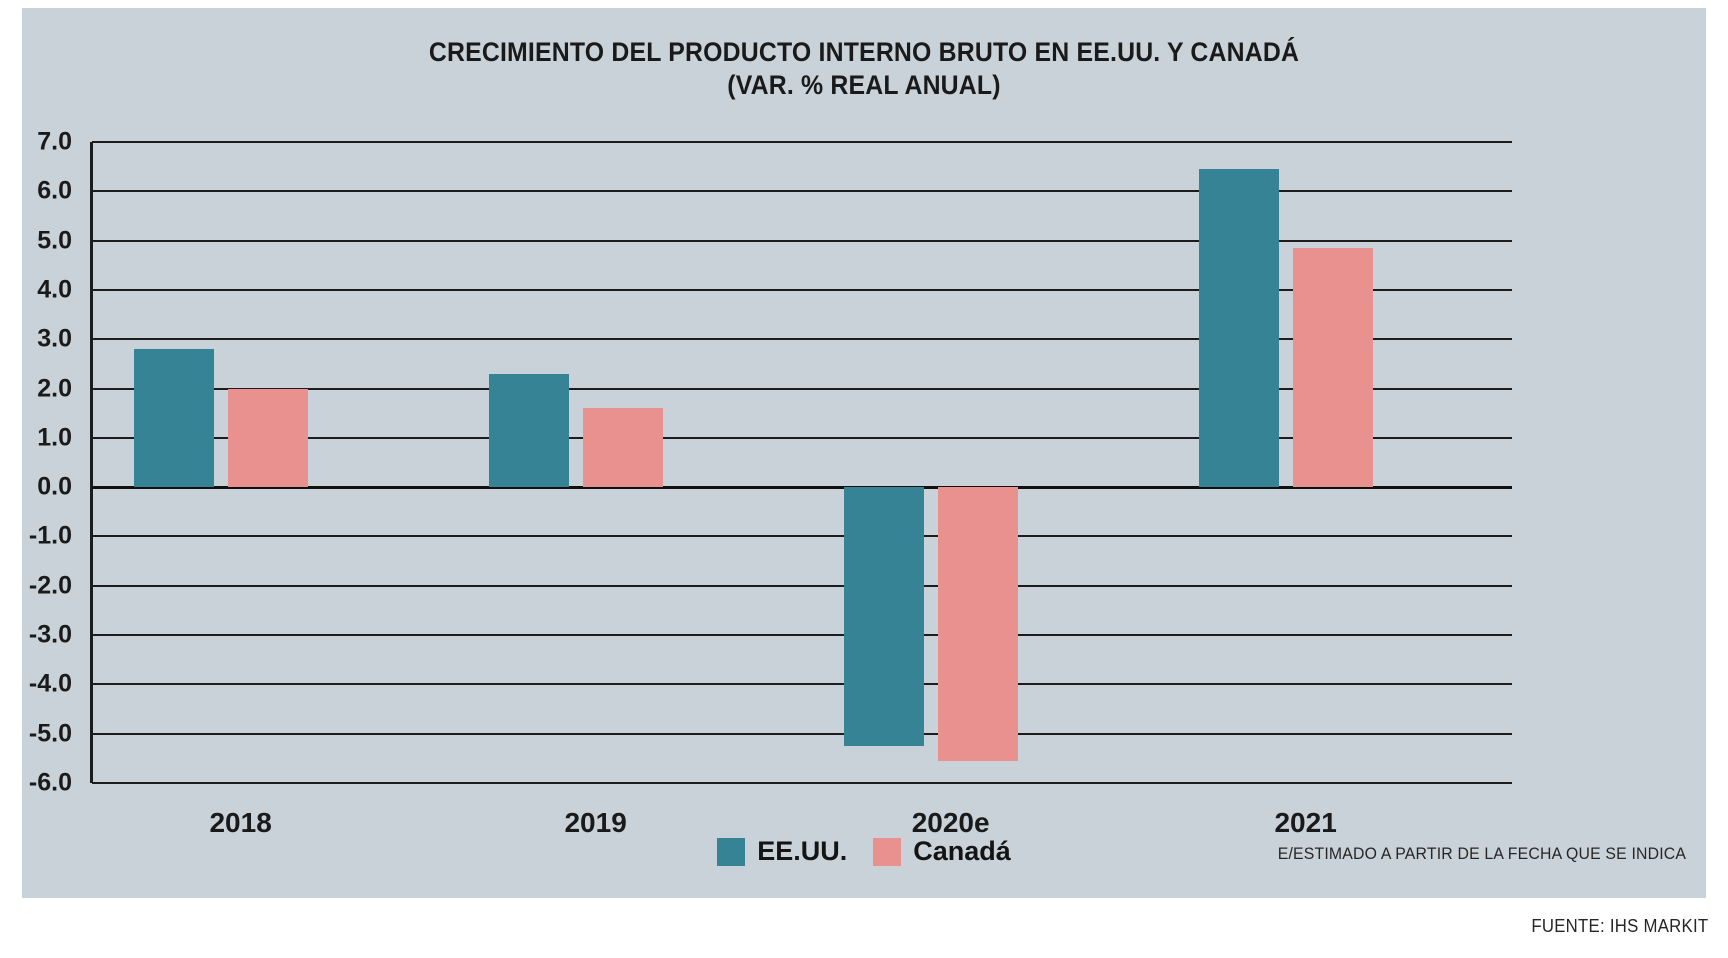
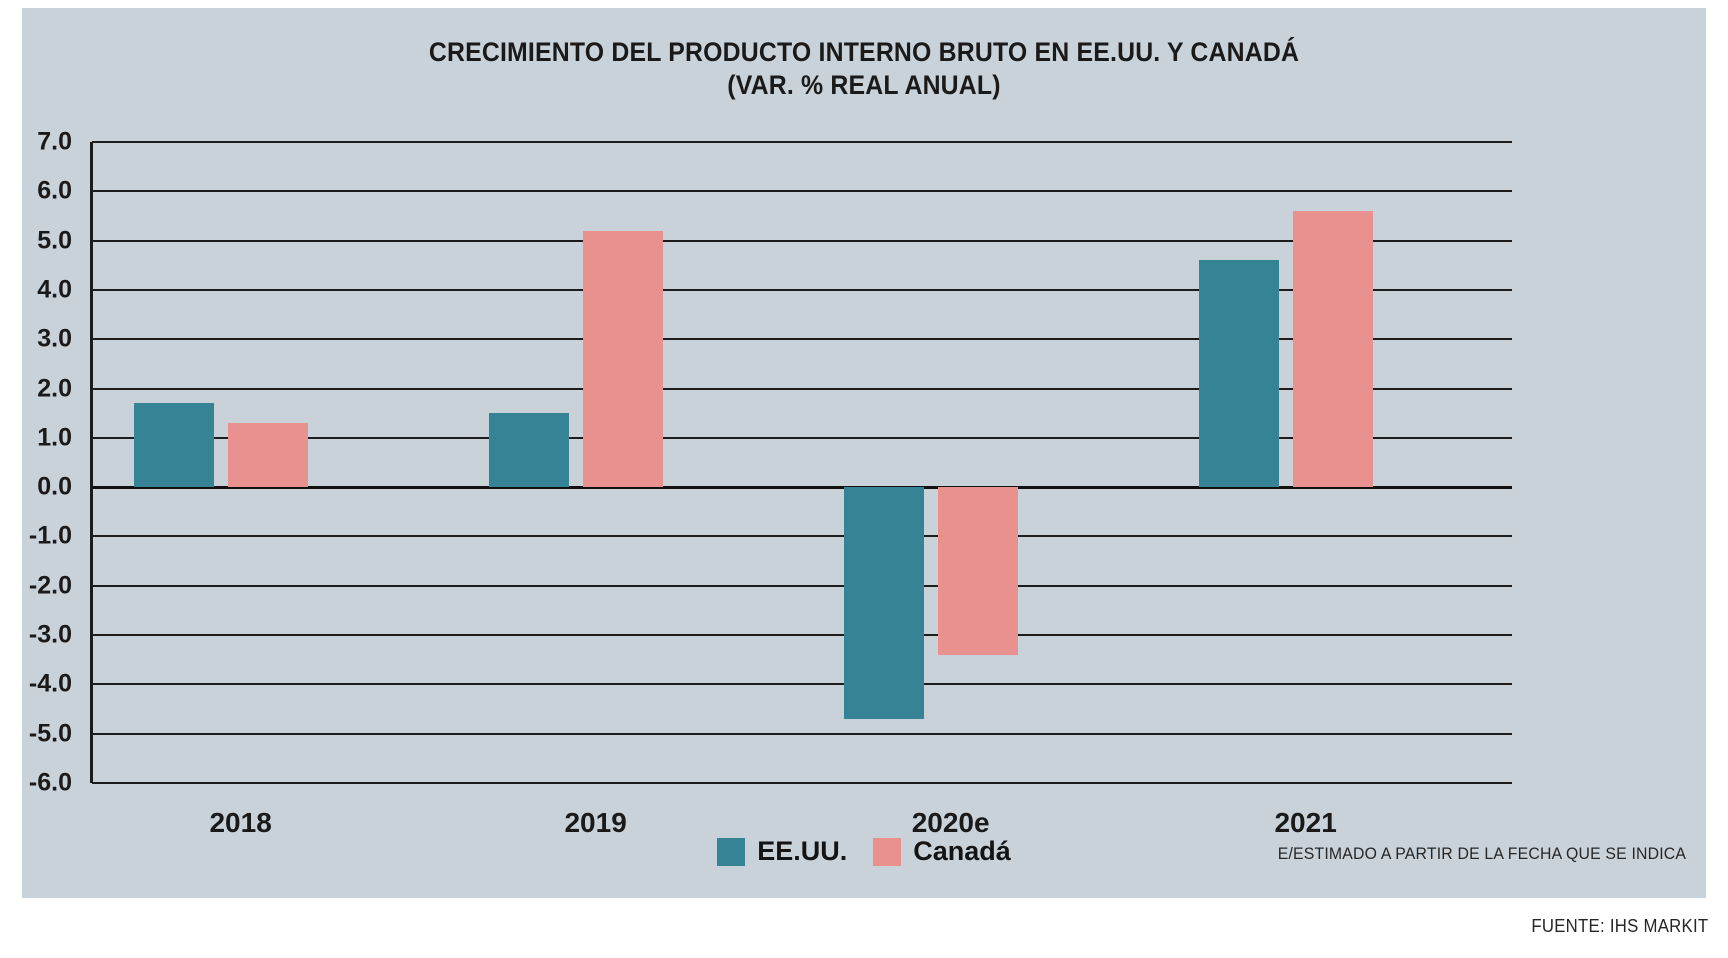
EE.UU./2018: 2.8 -> 1.7
Canadá/2018: 2.0 -> 1.3
EE.UU./2019: 2.3 -> 1.5
Canadá/2019: 1.6 -> 5.2
EE.UU./2020e: -5.2 -> -4.7
Canadá/2020e: -5.5 -> -3.4
EE.UU./2021: 6.5 -> 4.6
Canadá/2021: 4.8 -> 5.6
